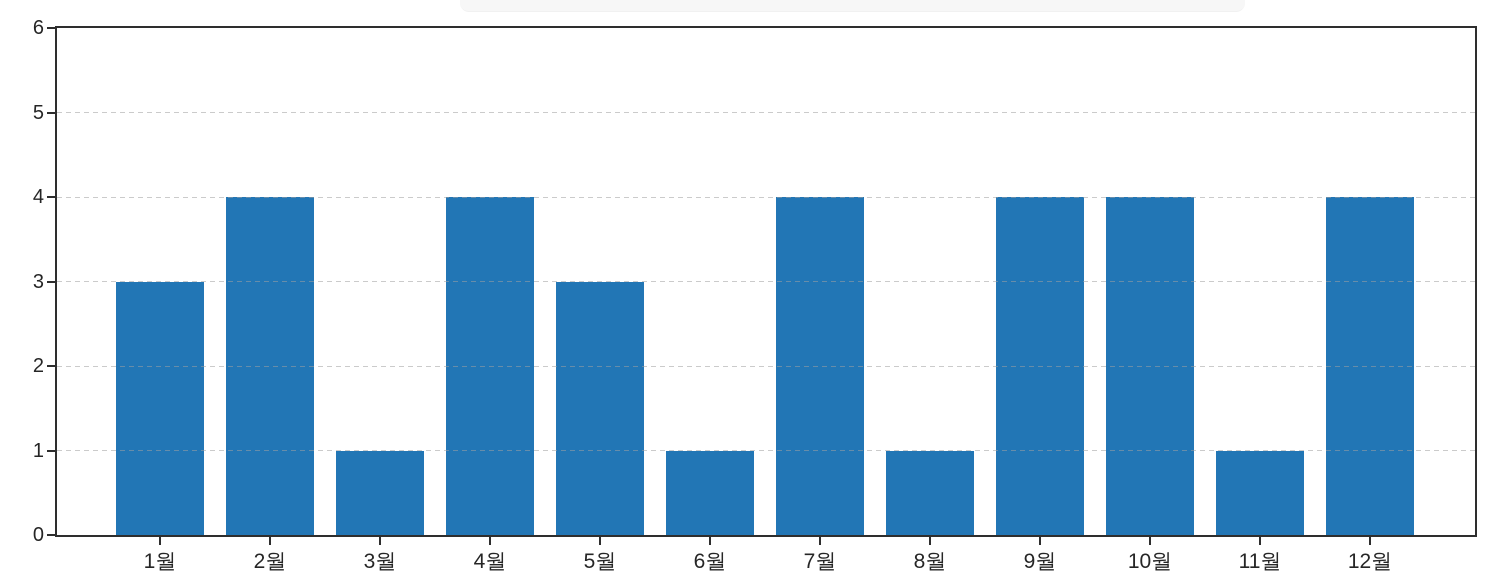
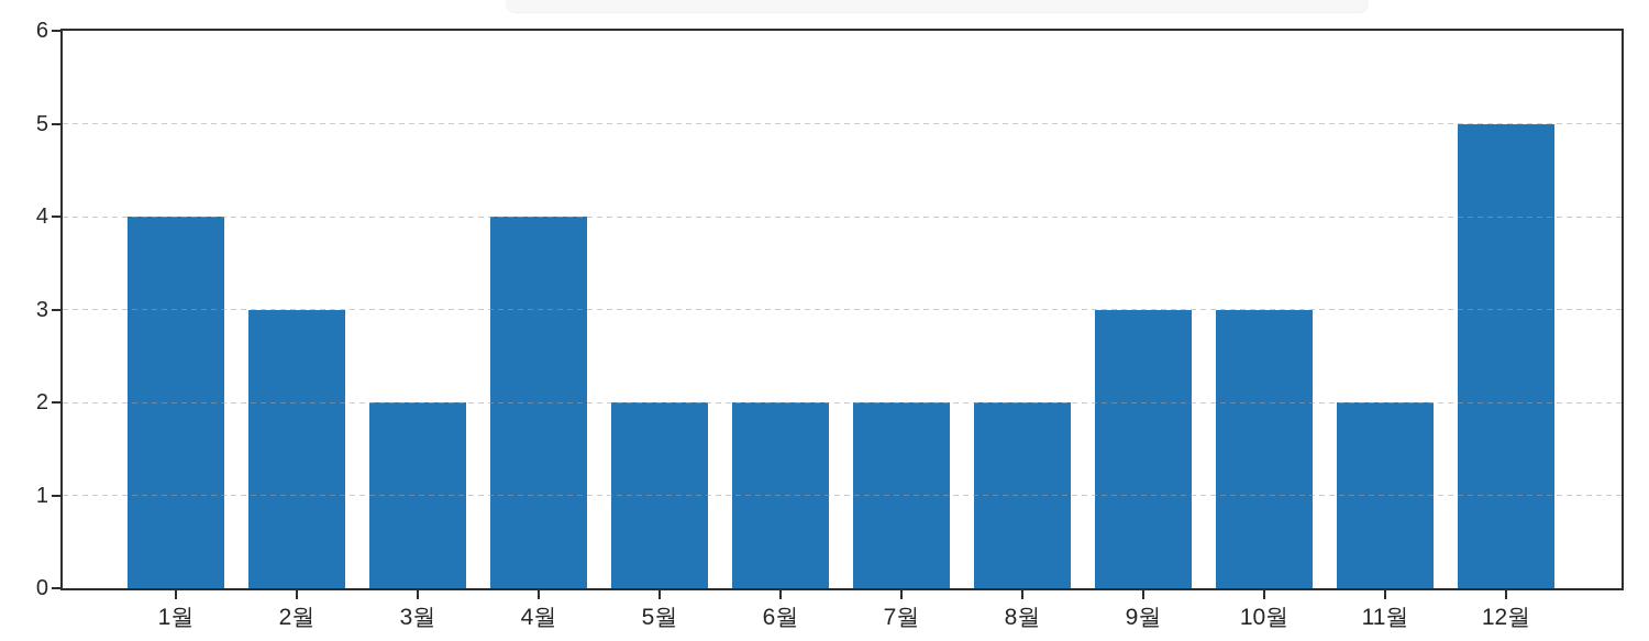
1월: 3 -> 4
2월: 4 -> 3
3월: 1 -> 2
5월: 3 -> 2
6월: 1 -> 2
7월: 4 -> 2
8월: 1 -> 2
9월: 4 -> 3
10월: 4 -> 3
11월: 1 -> 2
12월: 4 -> 5
